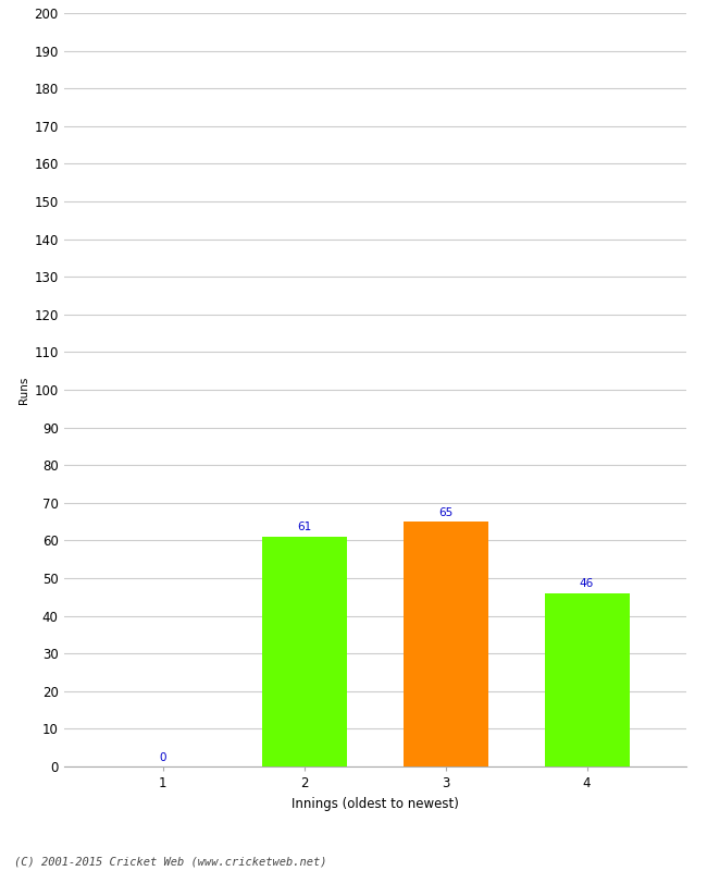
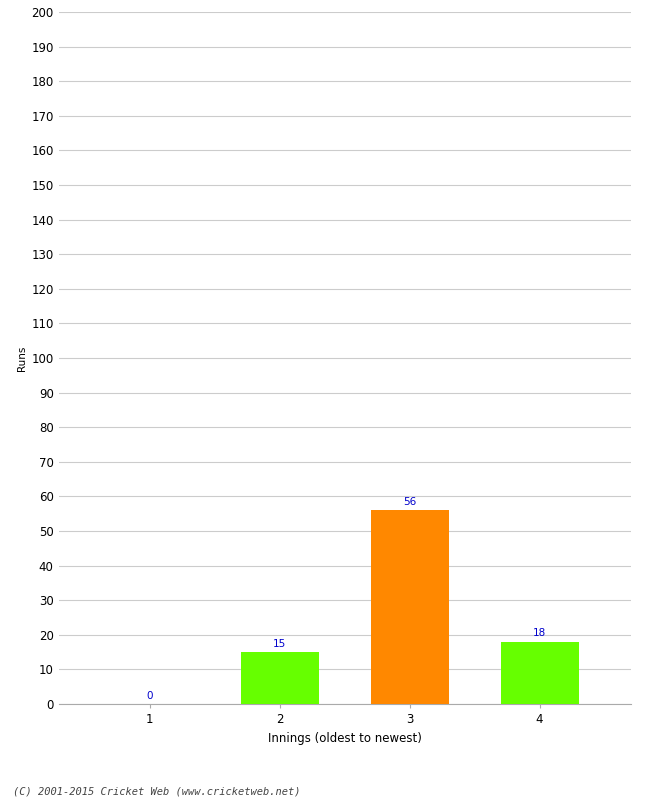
2: 61 -> 15
3: 65 -> 56
4: 46 -> 18
